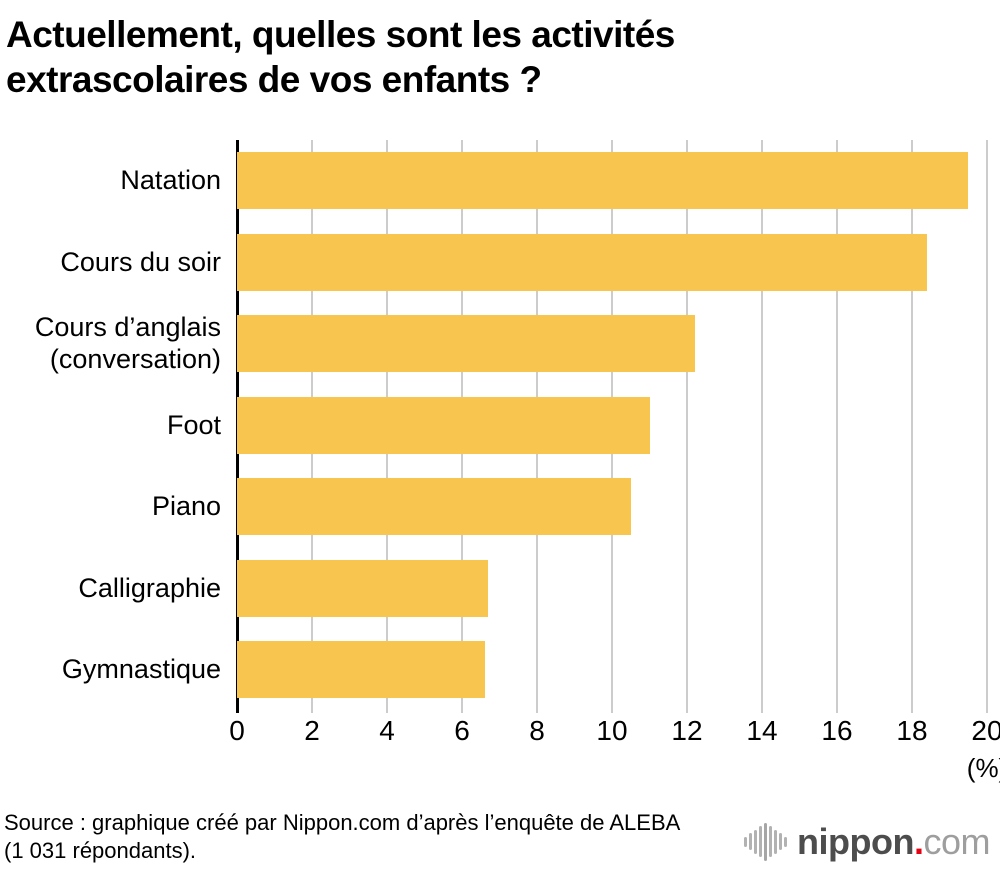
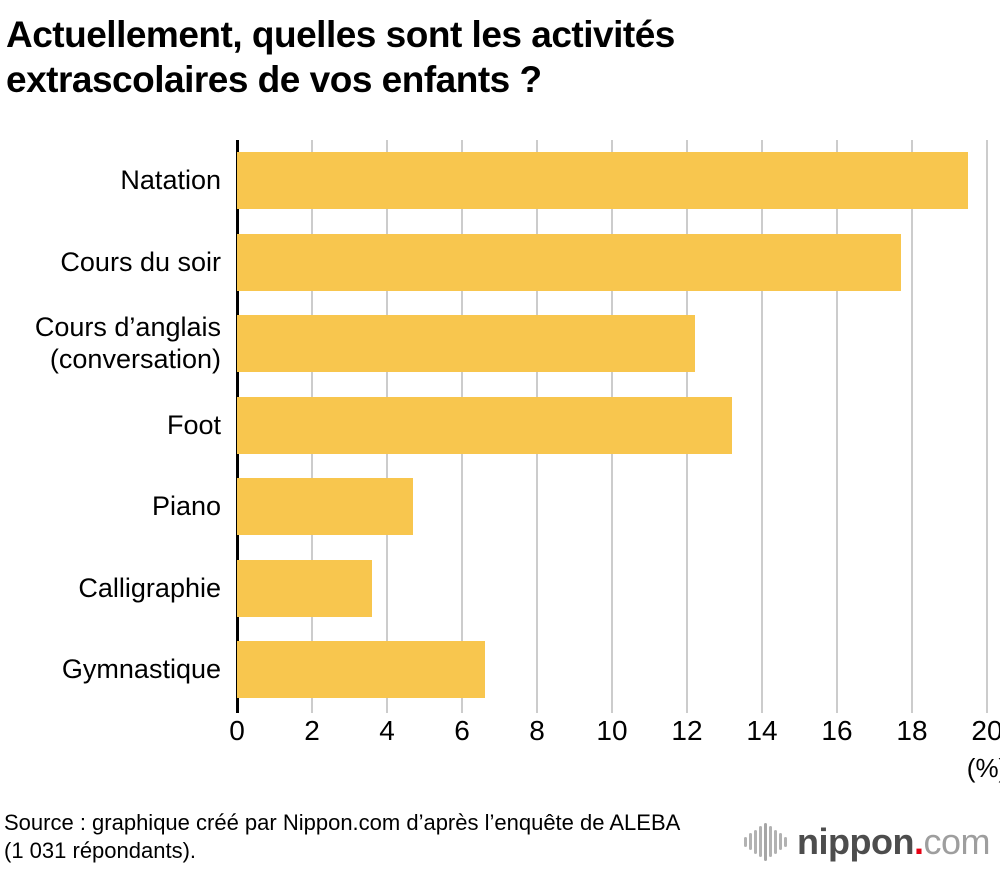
Cours du soir: 18.4 -> 17.7
Foot: 11.0 -> 13.2
Piano: 10.5 -> 4.7
Calligraphie: 6.7 -> 3.6
